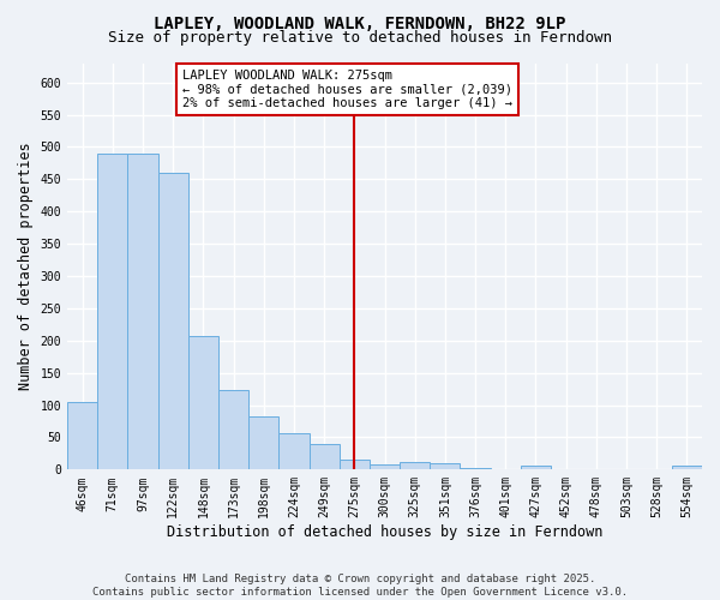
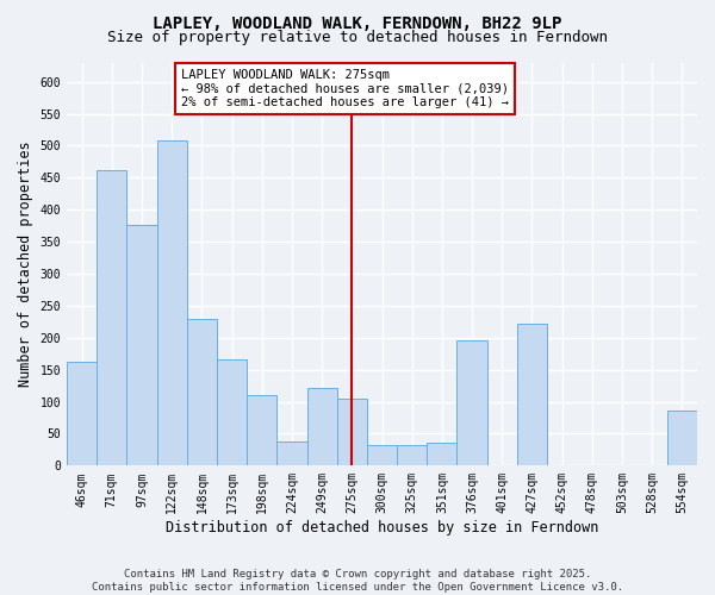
46sqm: 105 -> 162
71sqm: 490 -> 462
97sqm: 490 -> 376
122sqm: 460 -> 508
148sqm: 207 -> 230
173sqm: 123 -> 166
198sqm: 83 -> 110
224sqm: 57 -> 38
249sqm: 40 -> 122
275sqm: 15 -> 104
300sqm: 8 -> 32
325sqm: 12 -> 32
351sqm: 10 -> 36
376sqm: 3 -> 196
427sqm: 6 -> 222
554sqm: 6 -> 86
